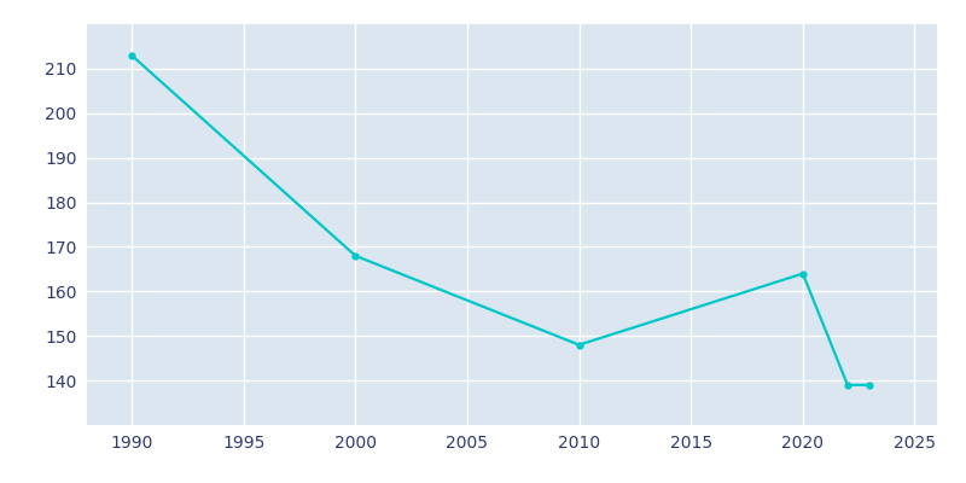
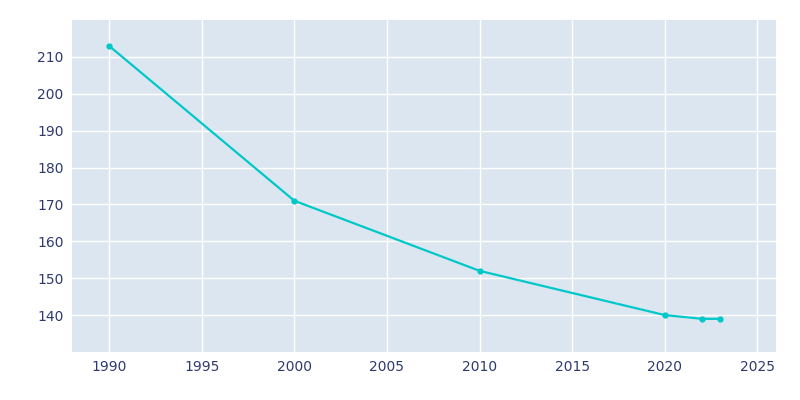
2000: 168 -> 171
2010: 148 -> 152
2020: 164 -> 140
